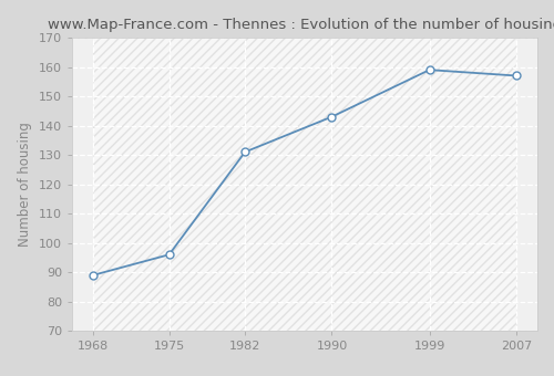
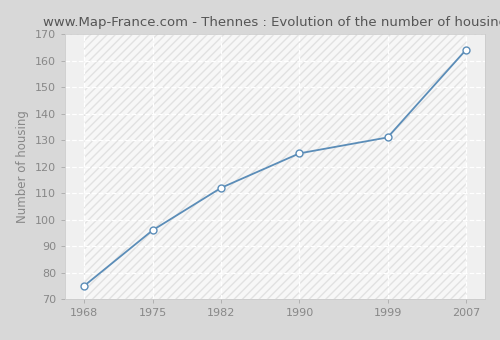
1968: 89 -> 75
1982: 131 -> 112
1990: 143 -> 125
1999: 159 -> 131
2007: 157 -> 164
